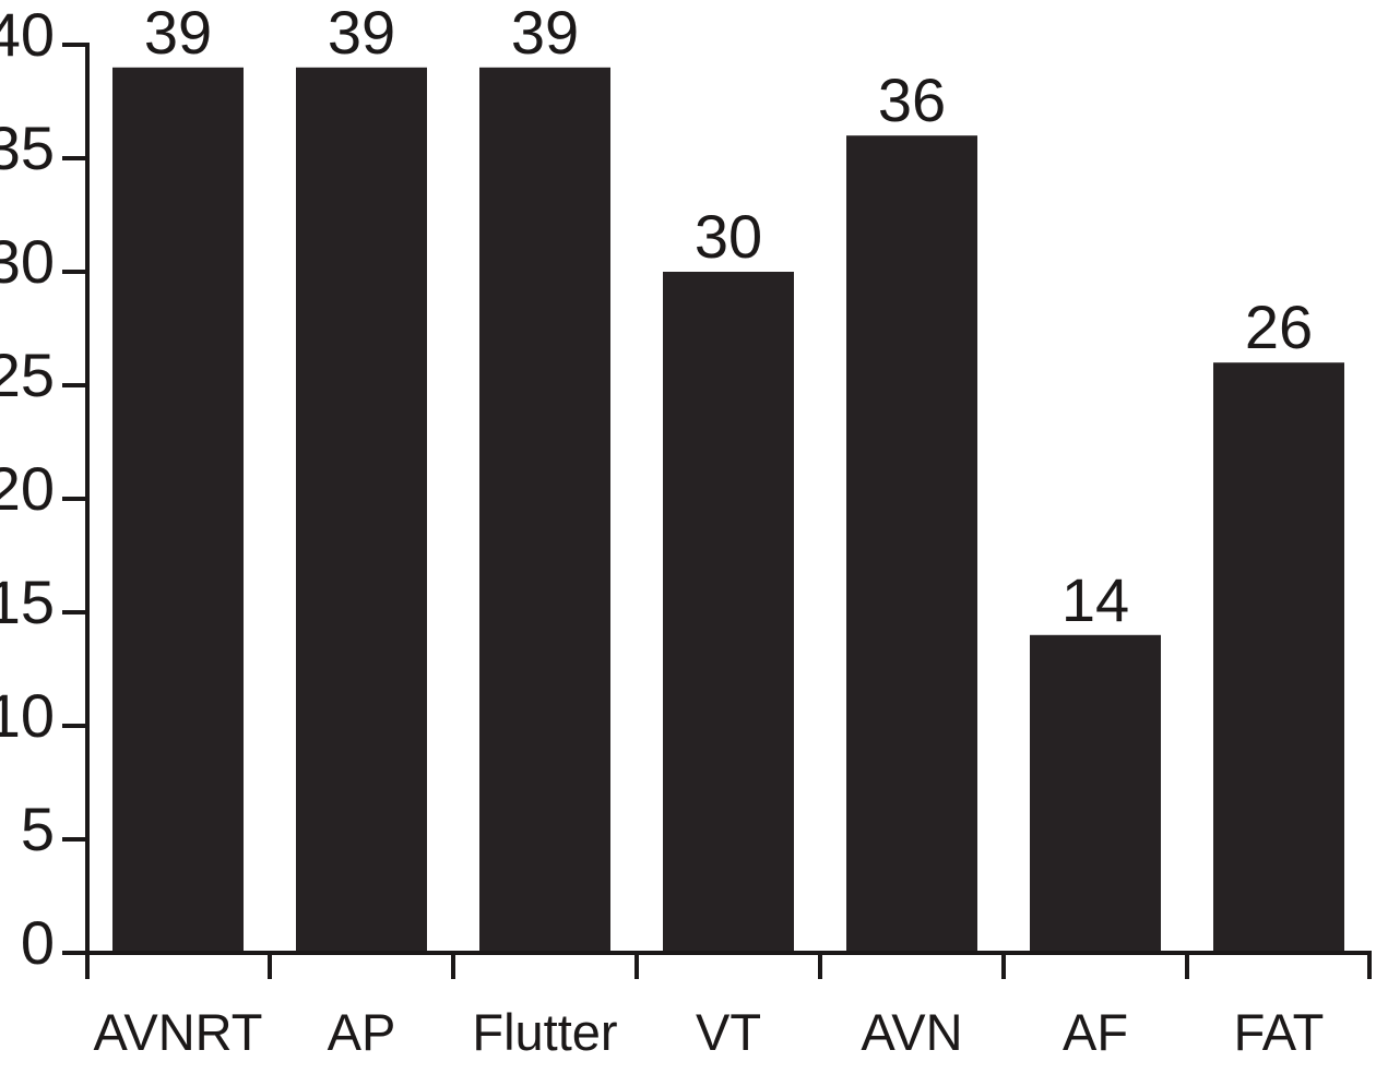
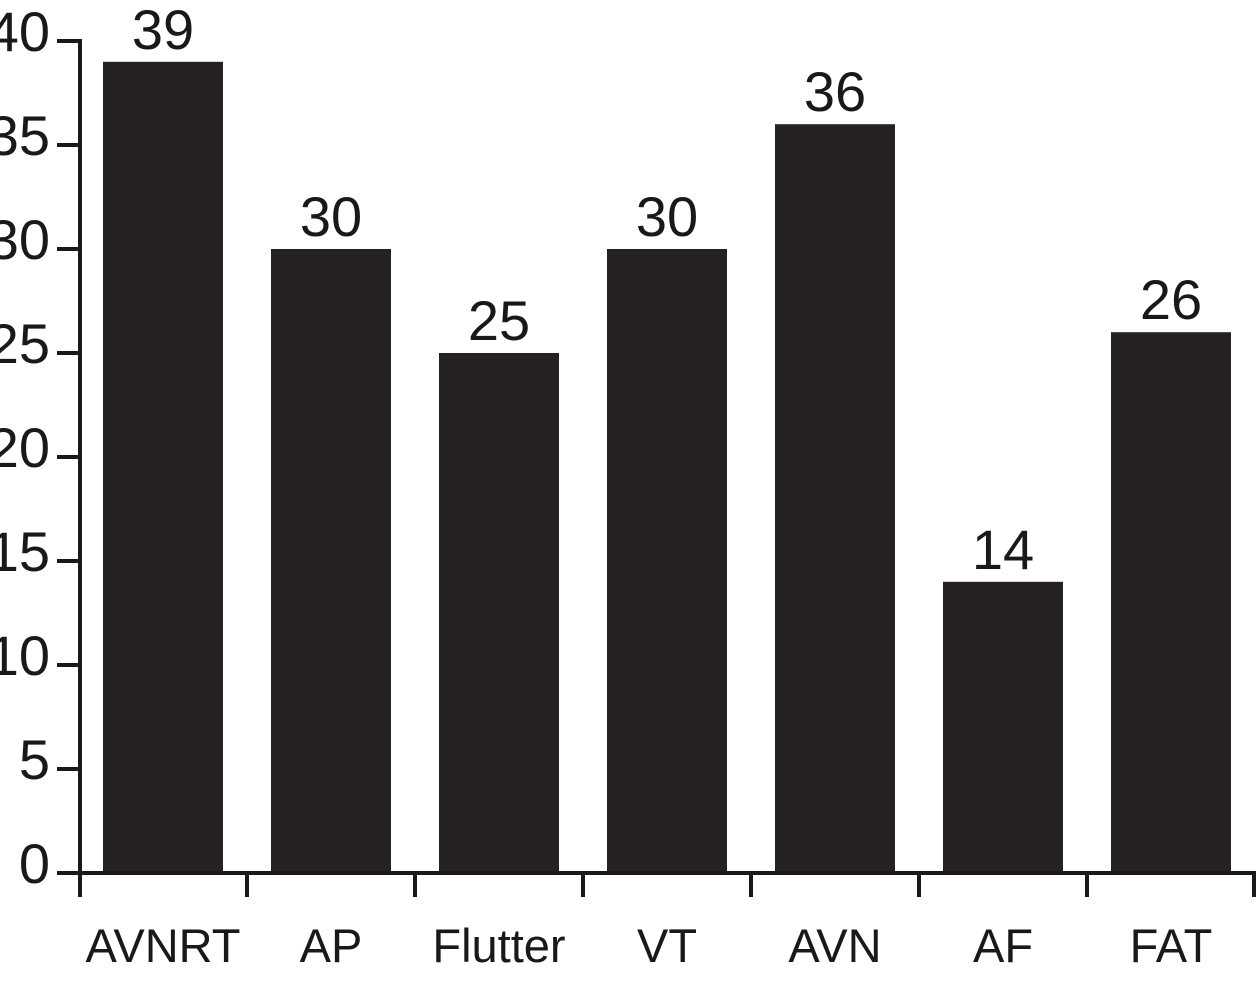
AP: 39 -> 30
Flutter: 39 -> 25
